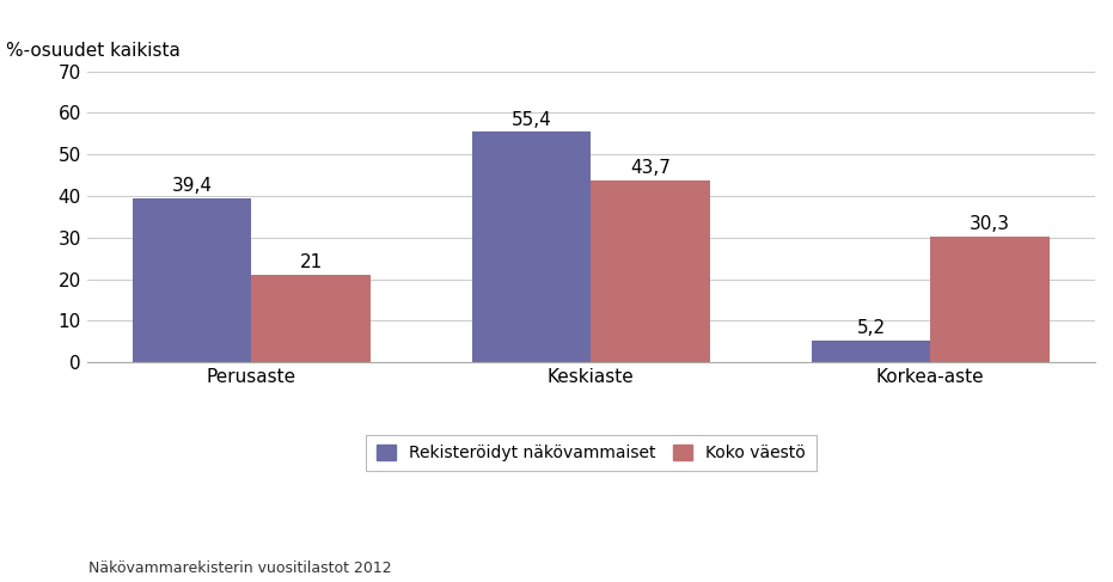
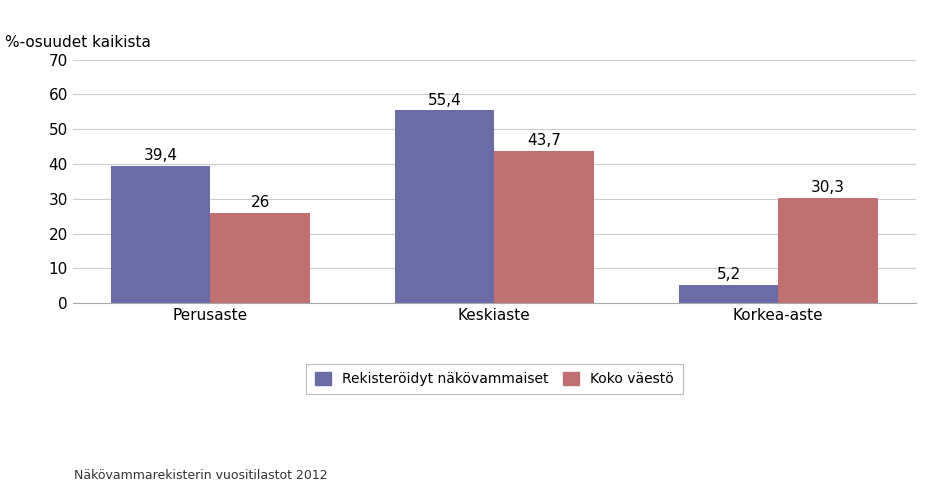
Koko väestö/Perusaste: 21 -> 26
